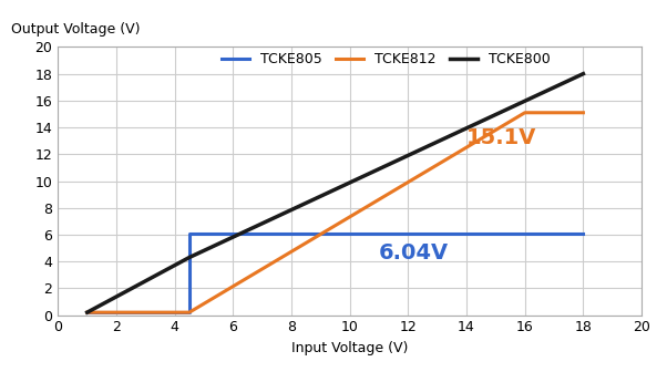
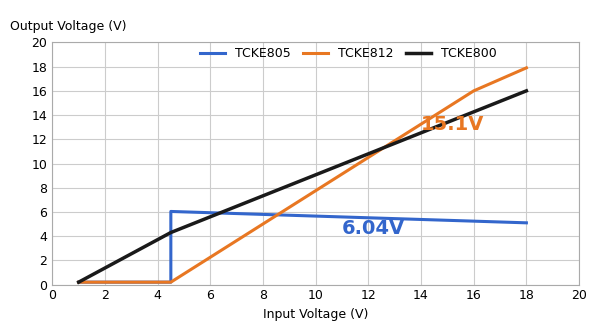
TCKE812/16: 15.1 -> 16.0
TCKE805/18: 6.0 -> 5.1
TCKE812/18: 15.1 -> 17.9
TCKE800/18: 18.0 -> 16.0
